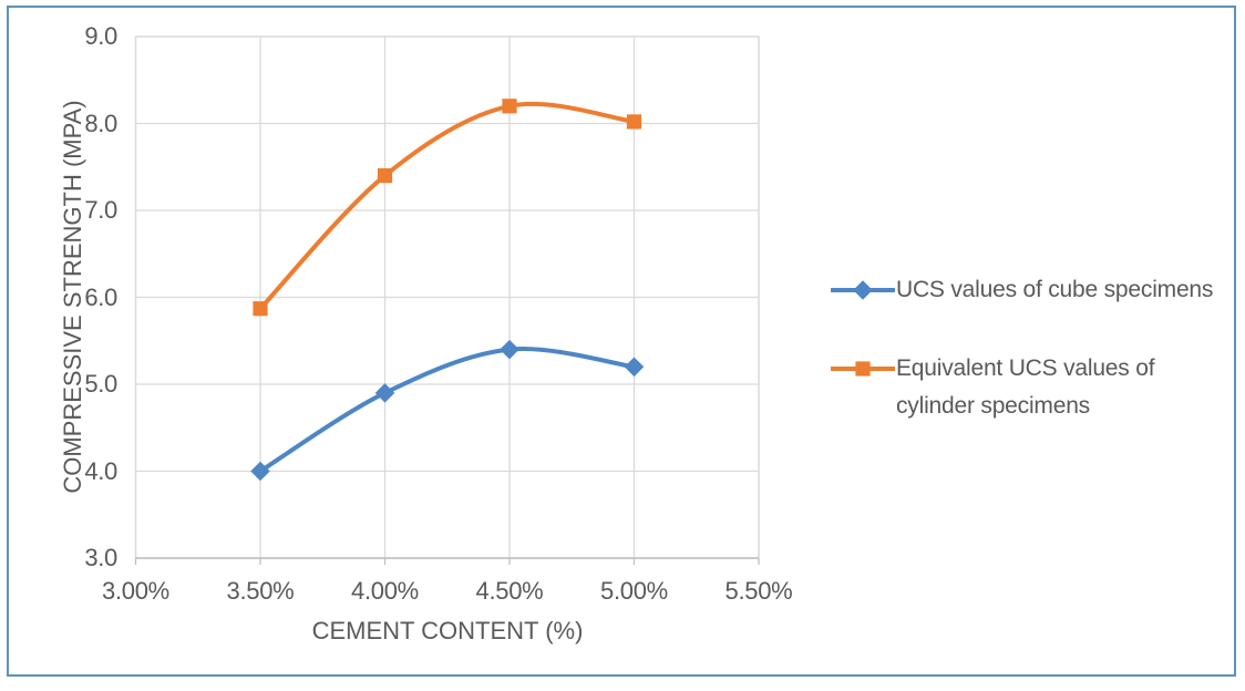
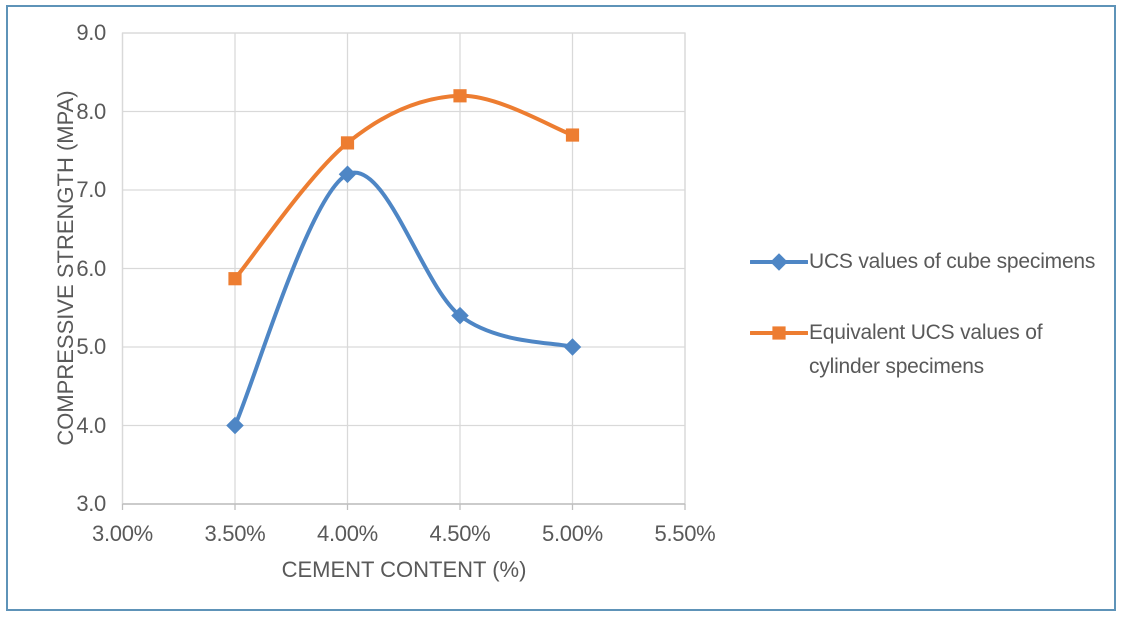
UCS values of cube specimens/4.0: 4.9 -> 7.2
Equivalent UCS values of cylinder specimens/4.0: 7.4 -> 7.6
UCS values of cube specimens/5.0: 5.2 -> 5.0
Equivalent UCS values of cylinder specimens/5.0: 8.0 -> 7.7
